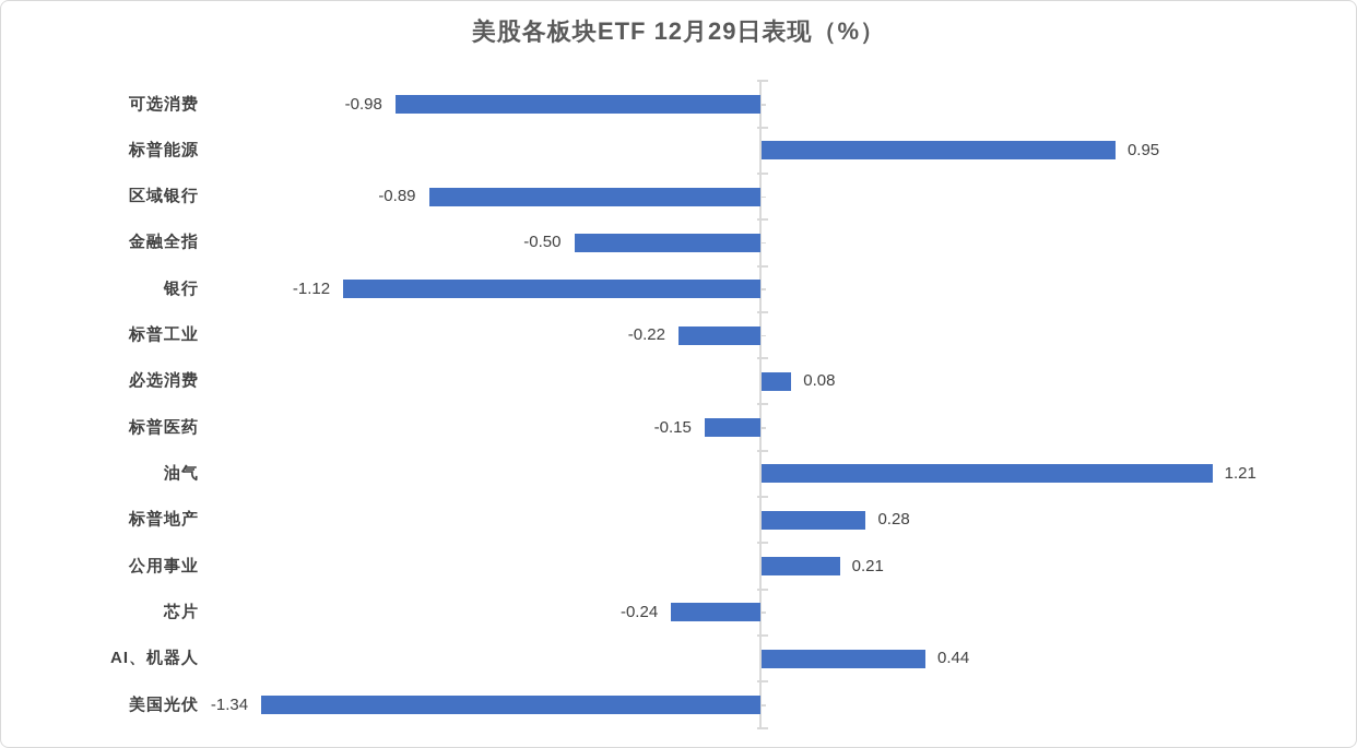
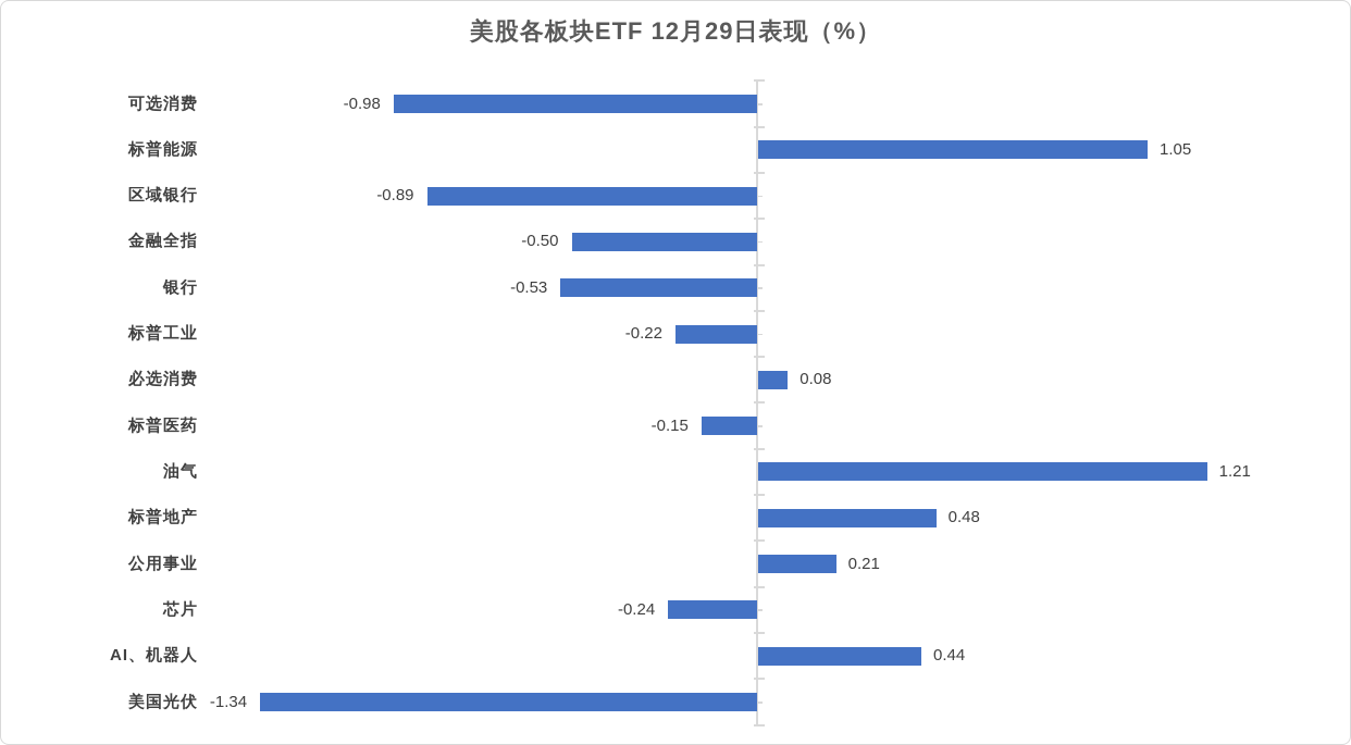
标普能源: 0.95 -> 1.05
银行: -1.12 -> -0.53
标普地产: 0.28 -> 0.48
